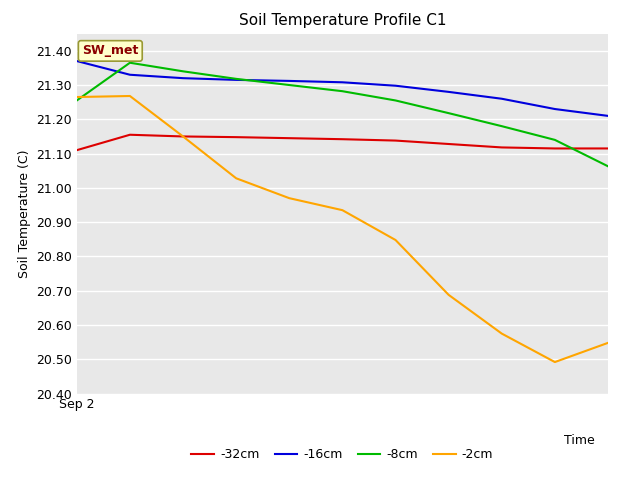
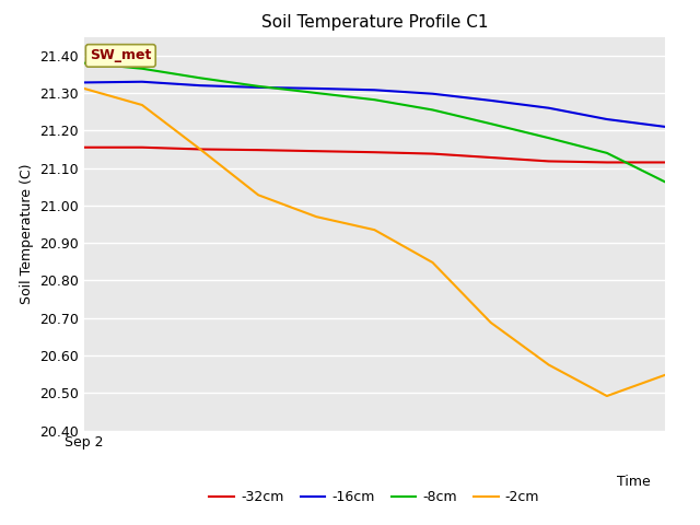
-32cm/Sep 2: 21.110 -> 21.155
-16cm/Sep 2: 21.370 -> 21.328
-8cm/Sep 2: 21.255 -> 21.380
-2cm/Sep 2: 21.265 -> 21.312
